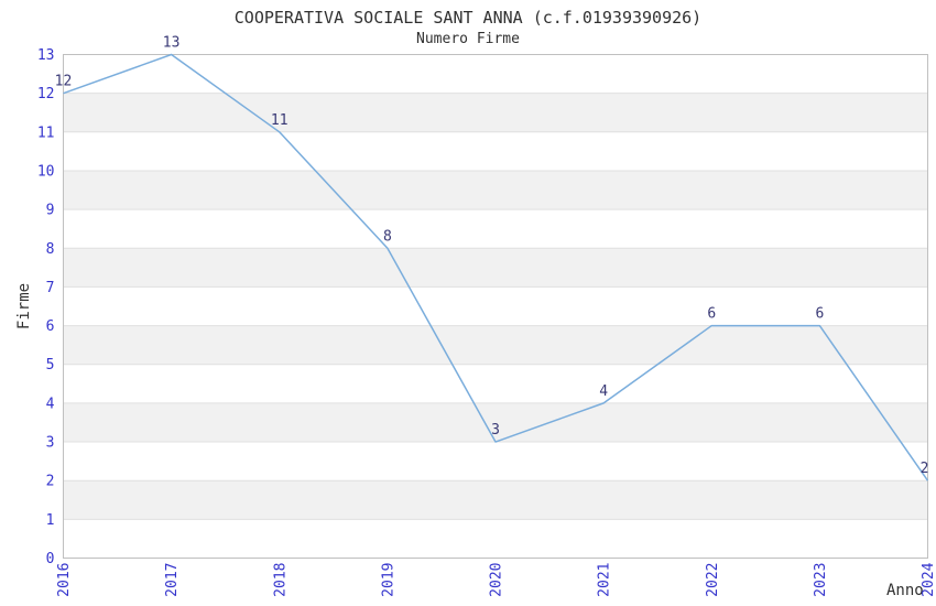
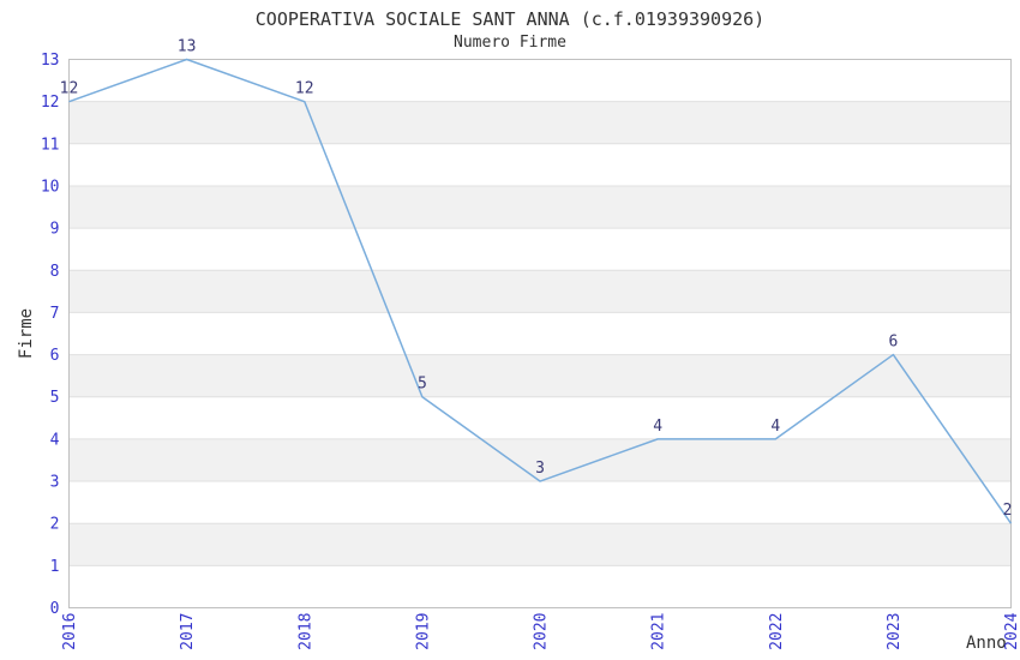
2018: 11 -> 12
2019: 8 -> 5
2022: 6 -> 4
